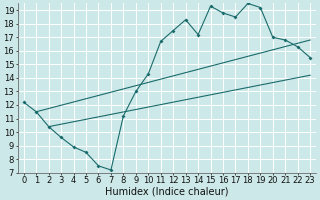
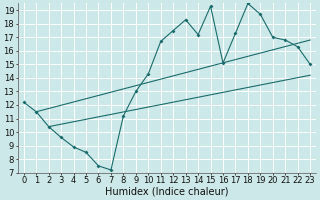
16: 18.8 -> 15.1
17: 18.5 -> 17.3
19: 19.2 -> 18.7
23: 15.5 -> 15.0
